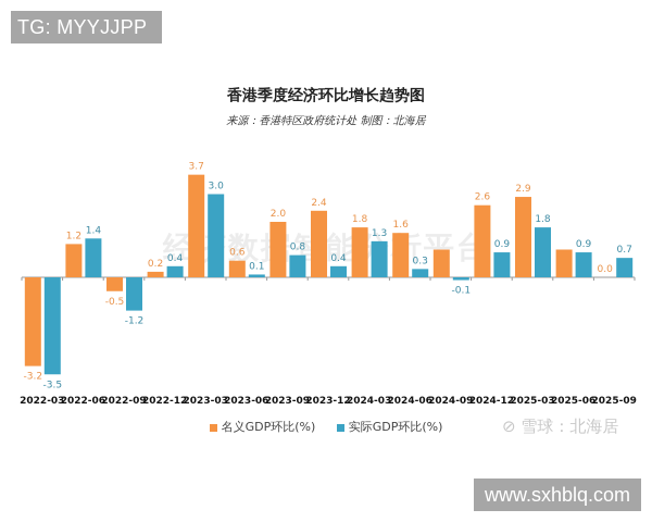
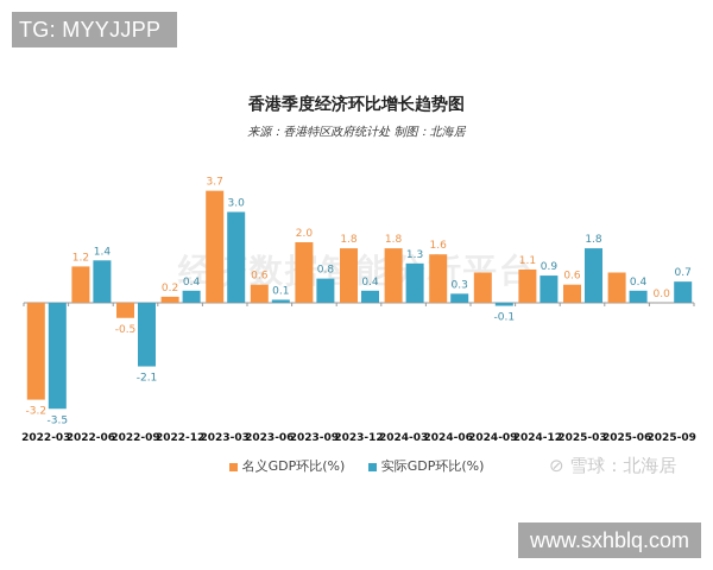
实际GDP环比(%)/2022-09: -1.2 -> -2.1
名义GDP环比(%)/2023-12: 2.4 -> 1.8
名义GDP环比(%)/2024-12: 2.6 -> 1.1
名义GDP环比(%)/2025-03: 2.9 -> 0.6
实际GDP环比(%)/2025-06: 0.9 -> 0.4
